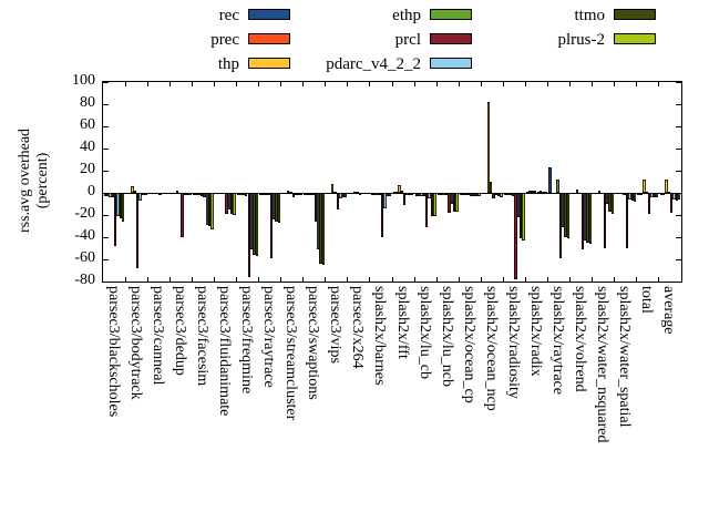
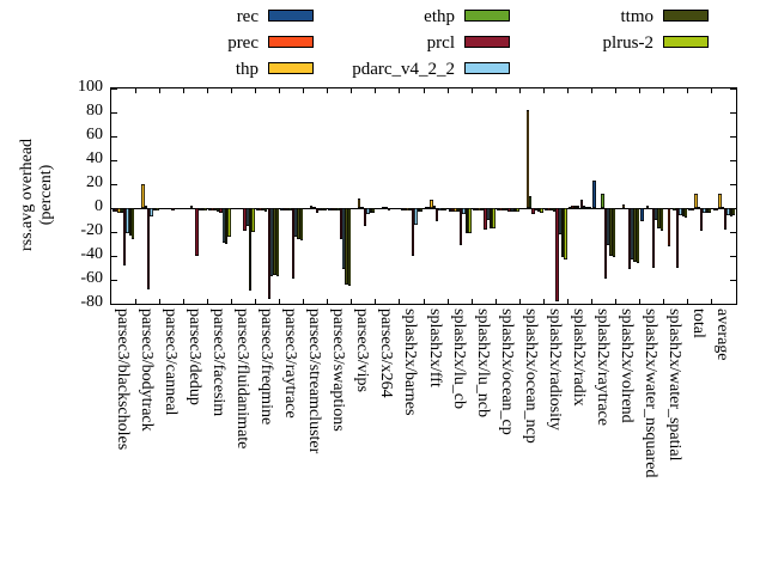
thp/parsec3/bodytrack: 6 -> 20
plrus-2/parsec3/facesim: -33 -> -24
ttmo/parsec3/fluidanimate: -19 -> -69
pdarc_v4_2_2/parsec3/freqmine: -51 -> -57
prcl/splash2x/radix: 1 -> 7
rec/splash2x/water_nsquared: -1 -> -11
prec/splash2x/water_spatial: -1 -> -32
